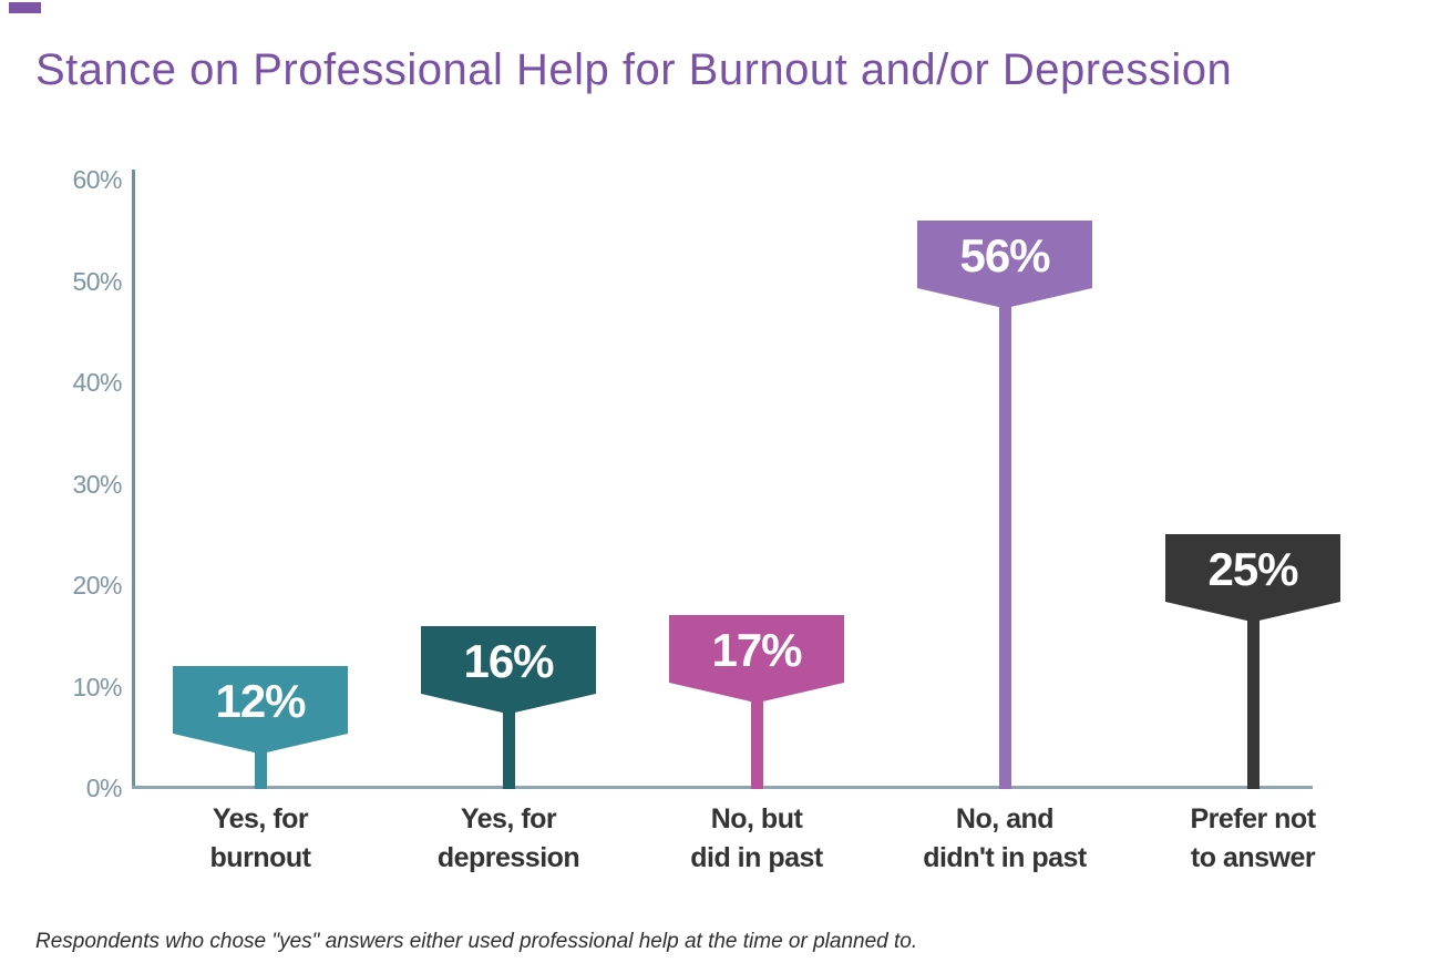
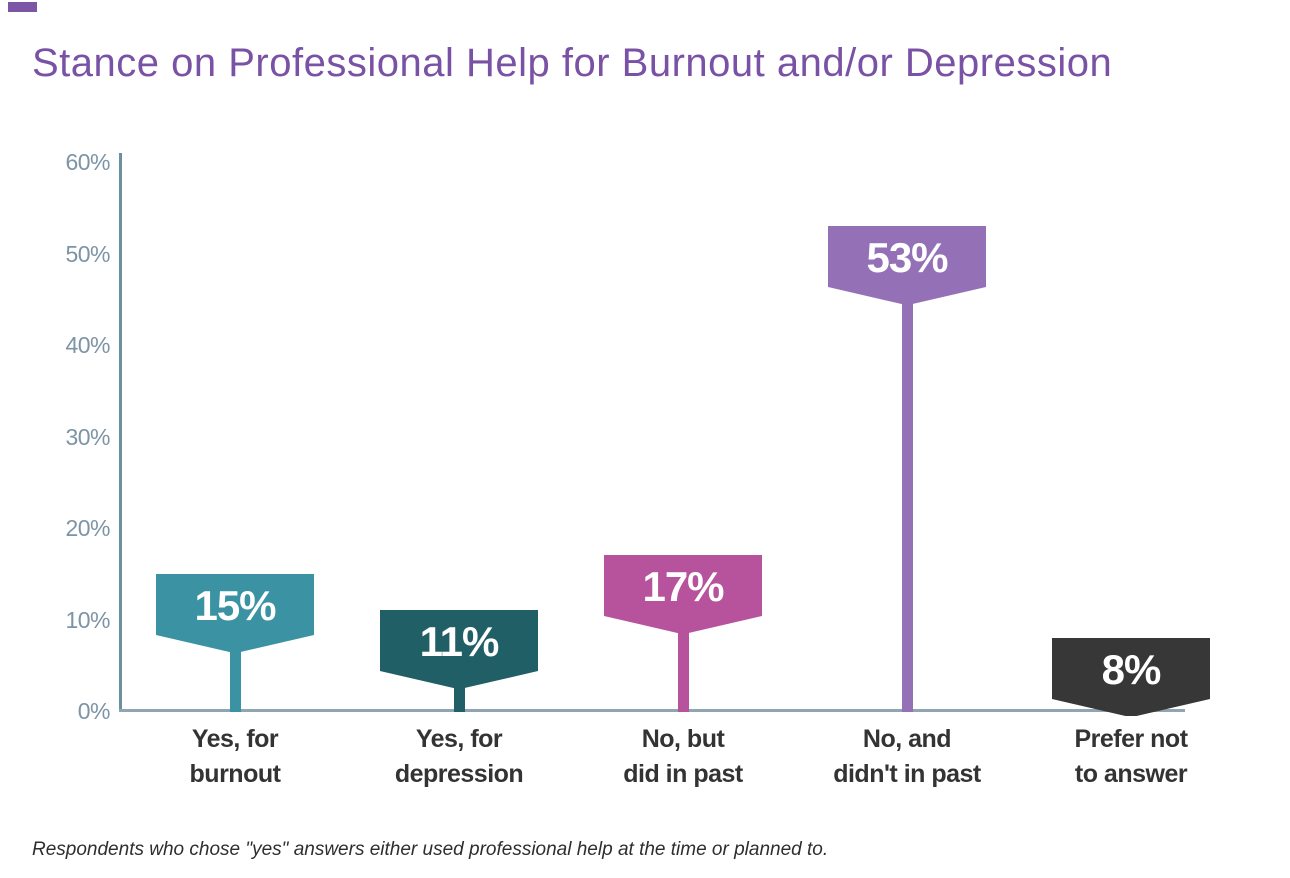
Yes, for burnout: 12% -> 15%
Yes, for depression: 16% -> 11%
No, and didn't in past: 56% -> 53%
Prefer not to answer: 25% -> 8%
